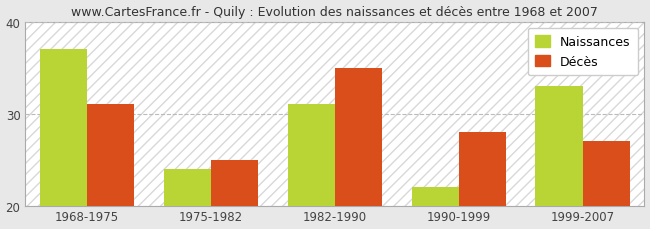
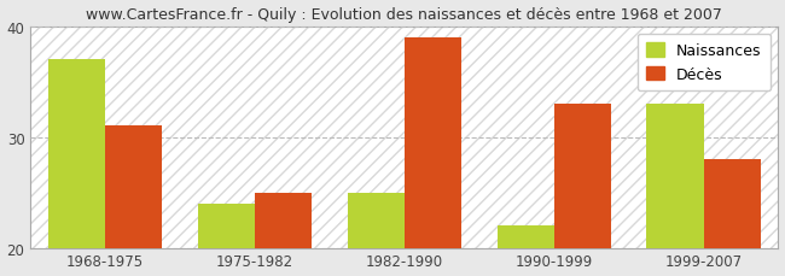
Naissances/1982-1990: 31 -> 25
Décès/1982-1990: 35 -> 39
Décès/1990-1999: 28 -> 33
Décès/1999-2007: 27 -> 28
